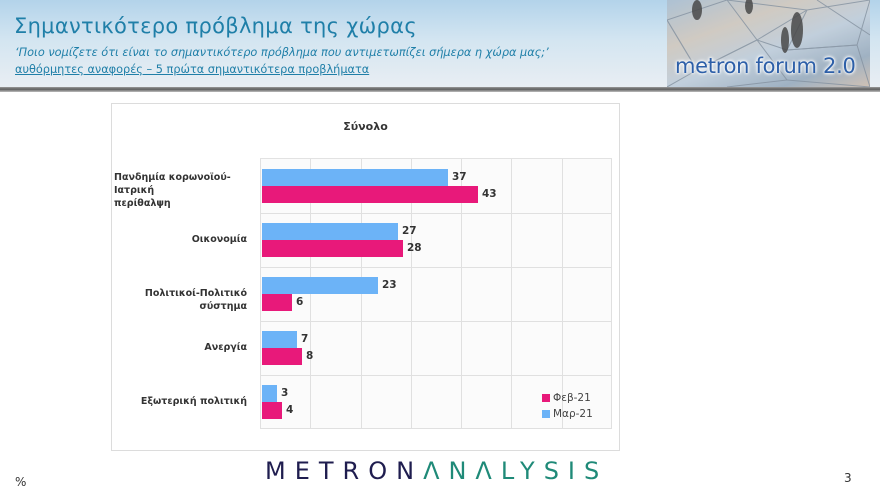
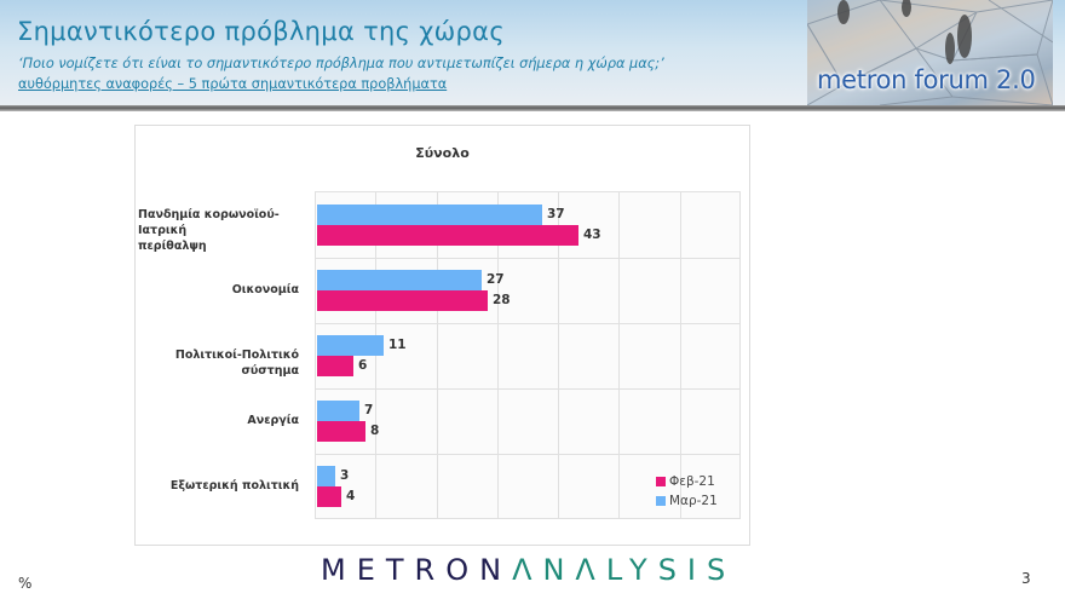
Μαρ-21/Πολιτικοί-Πολιτικό σύστημα: 23 -> 11
